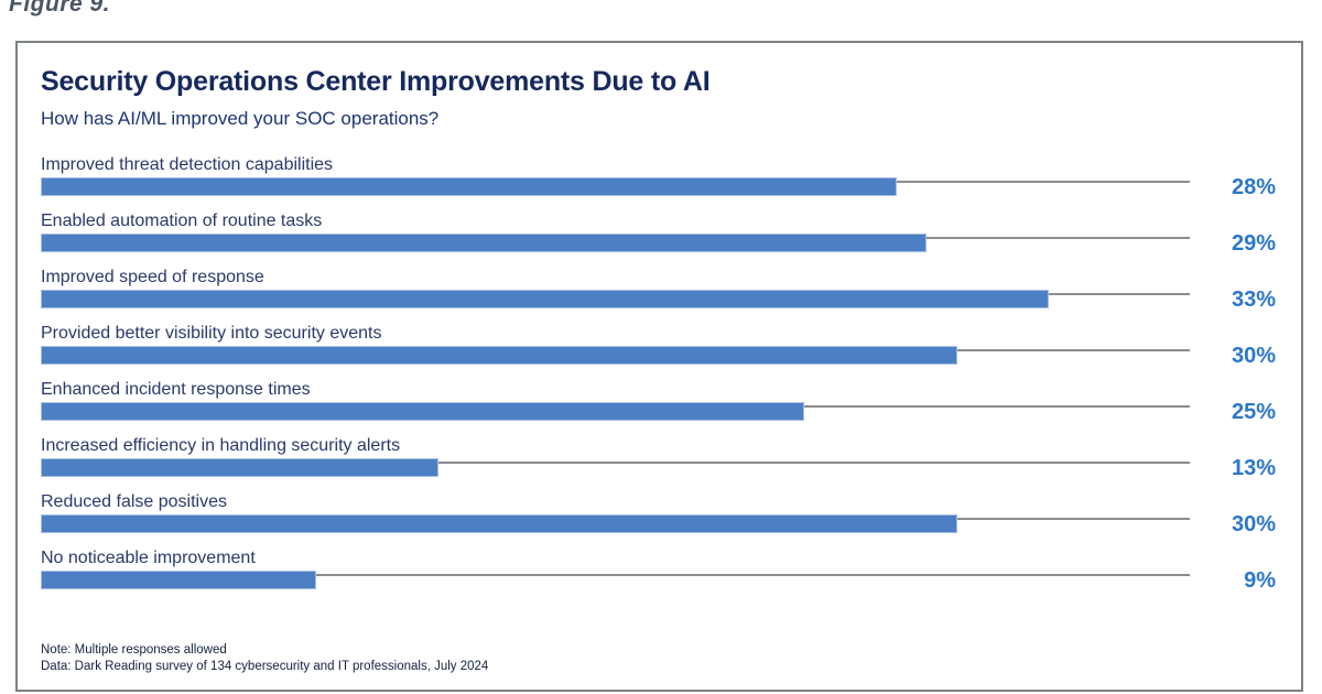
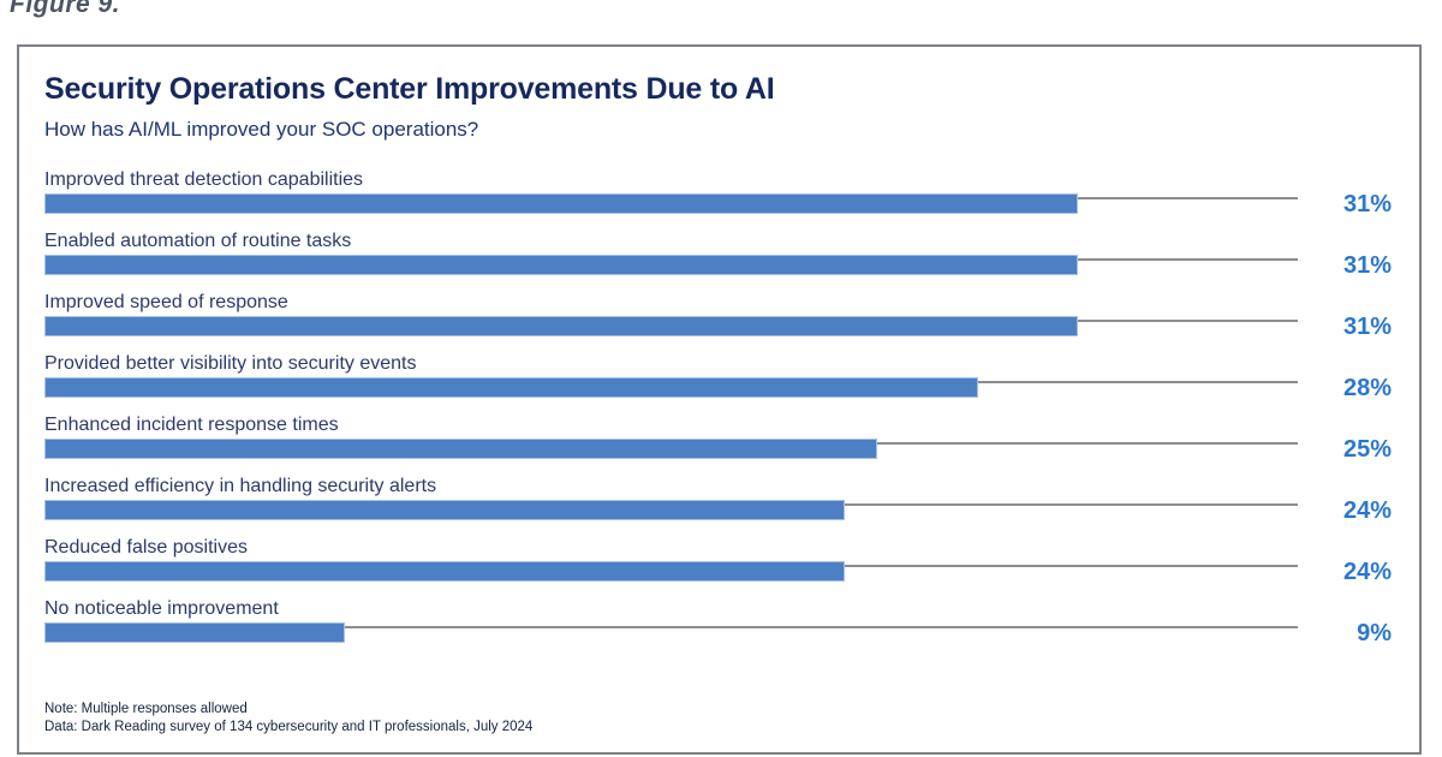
Improved threat detection capabilities: 28% -> 31%
Enabled automation of routine tasks: 29% -> 31%
Improved speed of response: 33% -> 31%
Provided better visibility into security events: 30% -> 28%
Increased efficiency in handling security alerts: 13% -> 24%
Reduced false positives: 30% -> 24%
